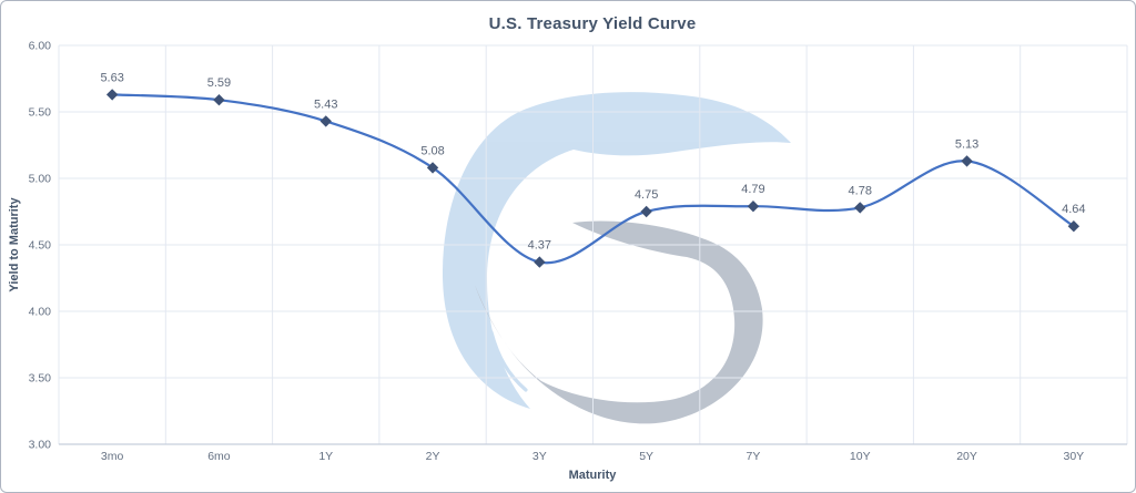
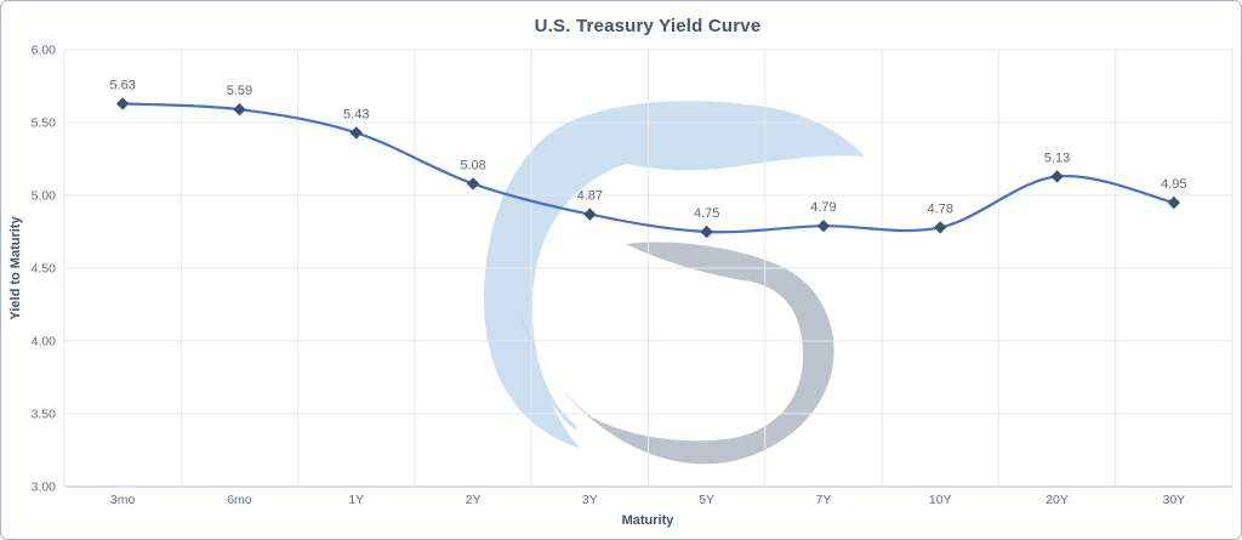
3Y: 4.37 -> 4.87
30Y: 4.64 -> 4.95
